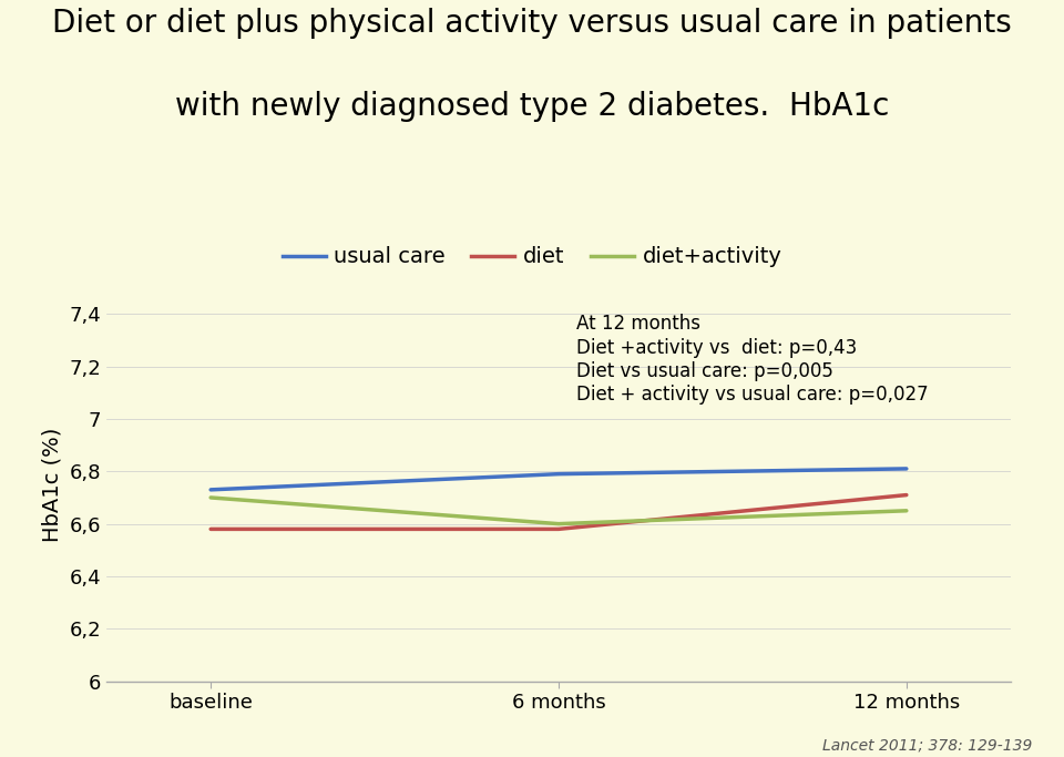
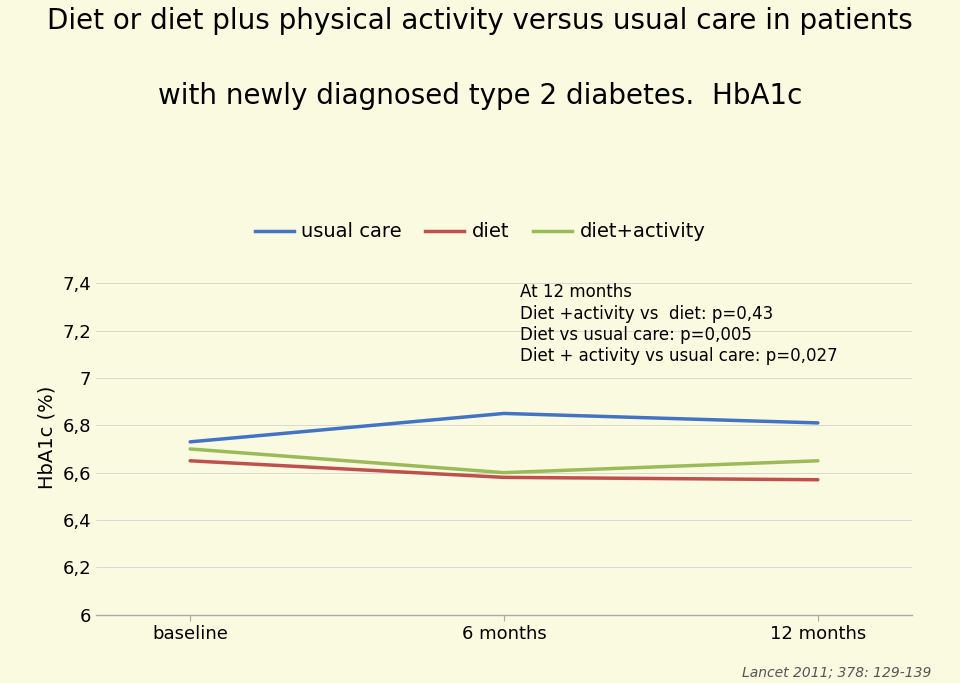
diet/baseline: 6,58 -> 6,65
usual care/6 months: 6,79 -> 6,85
diet/12 months: 6,71 -> 6,57
